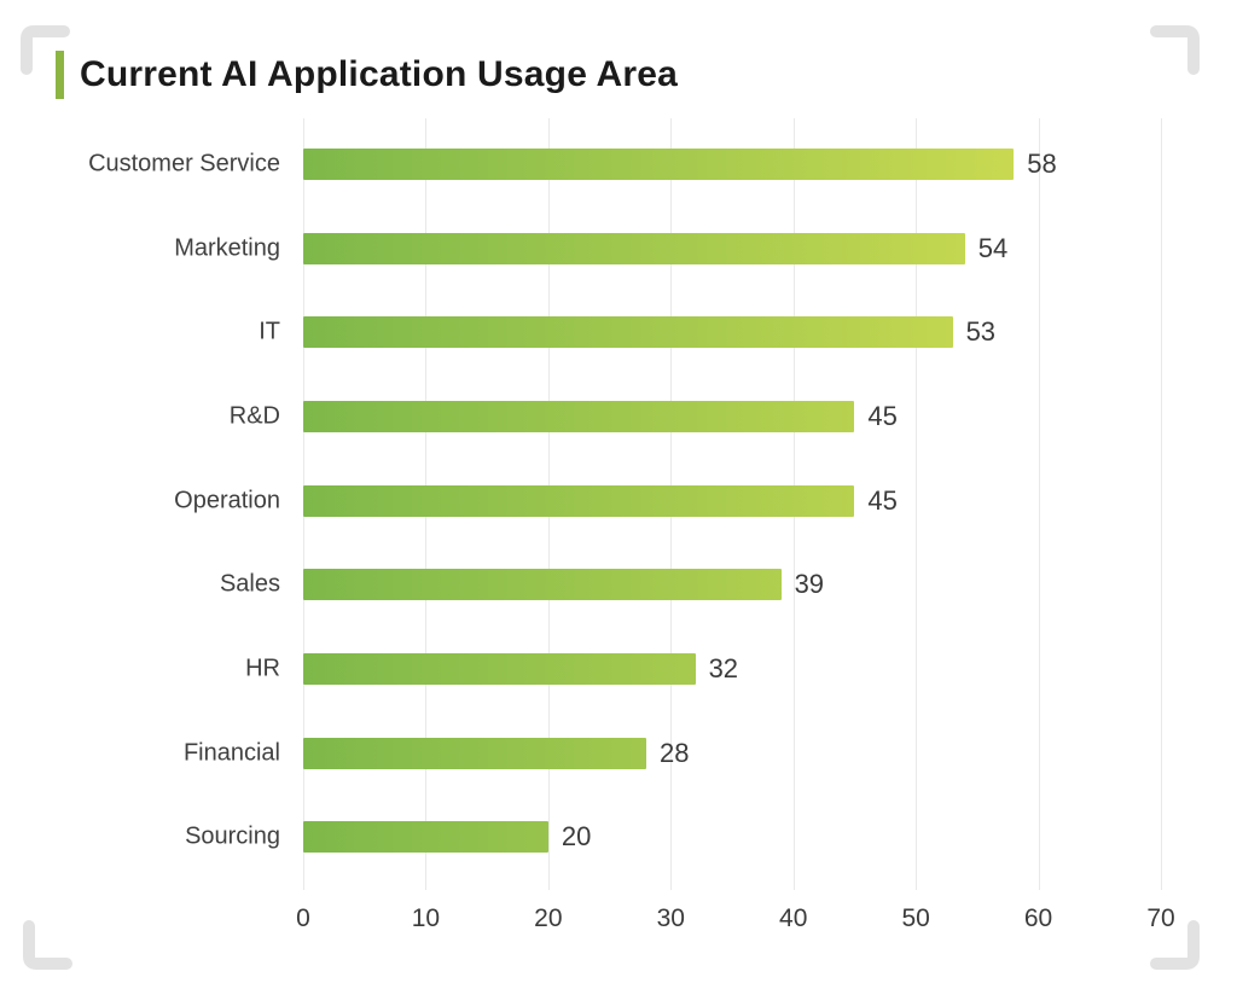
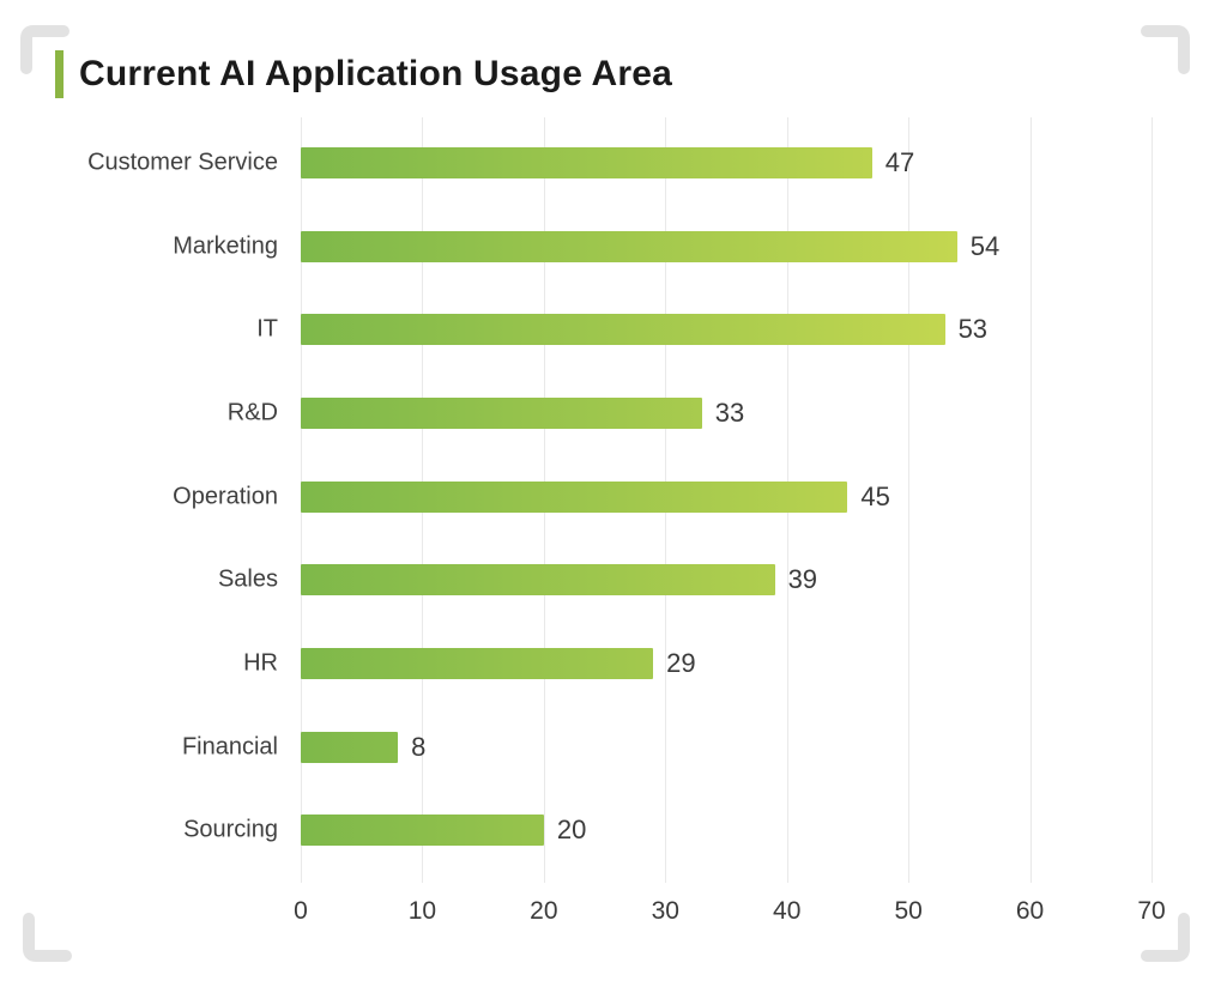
Customer Service: 58 -> 47
R&D: 45 -> 33
HR: 32 -> 29
Financial: 28 -> 8
